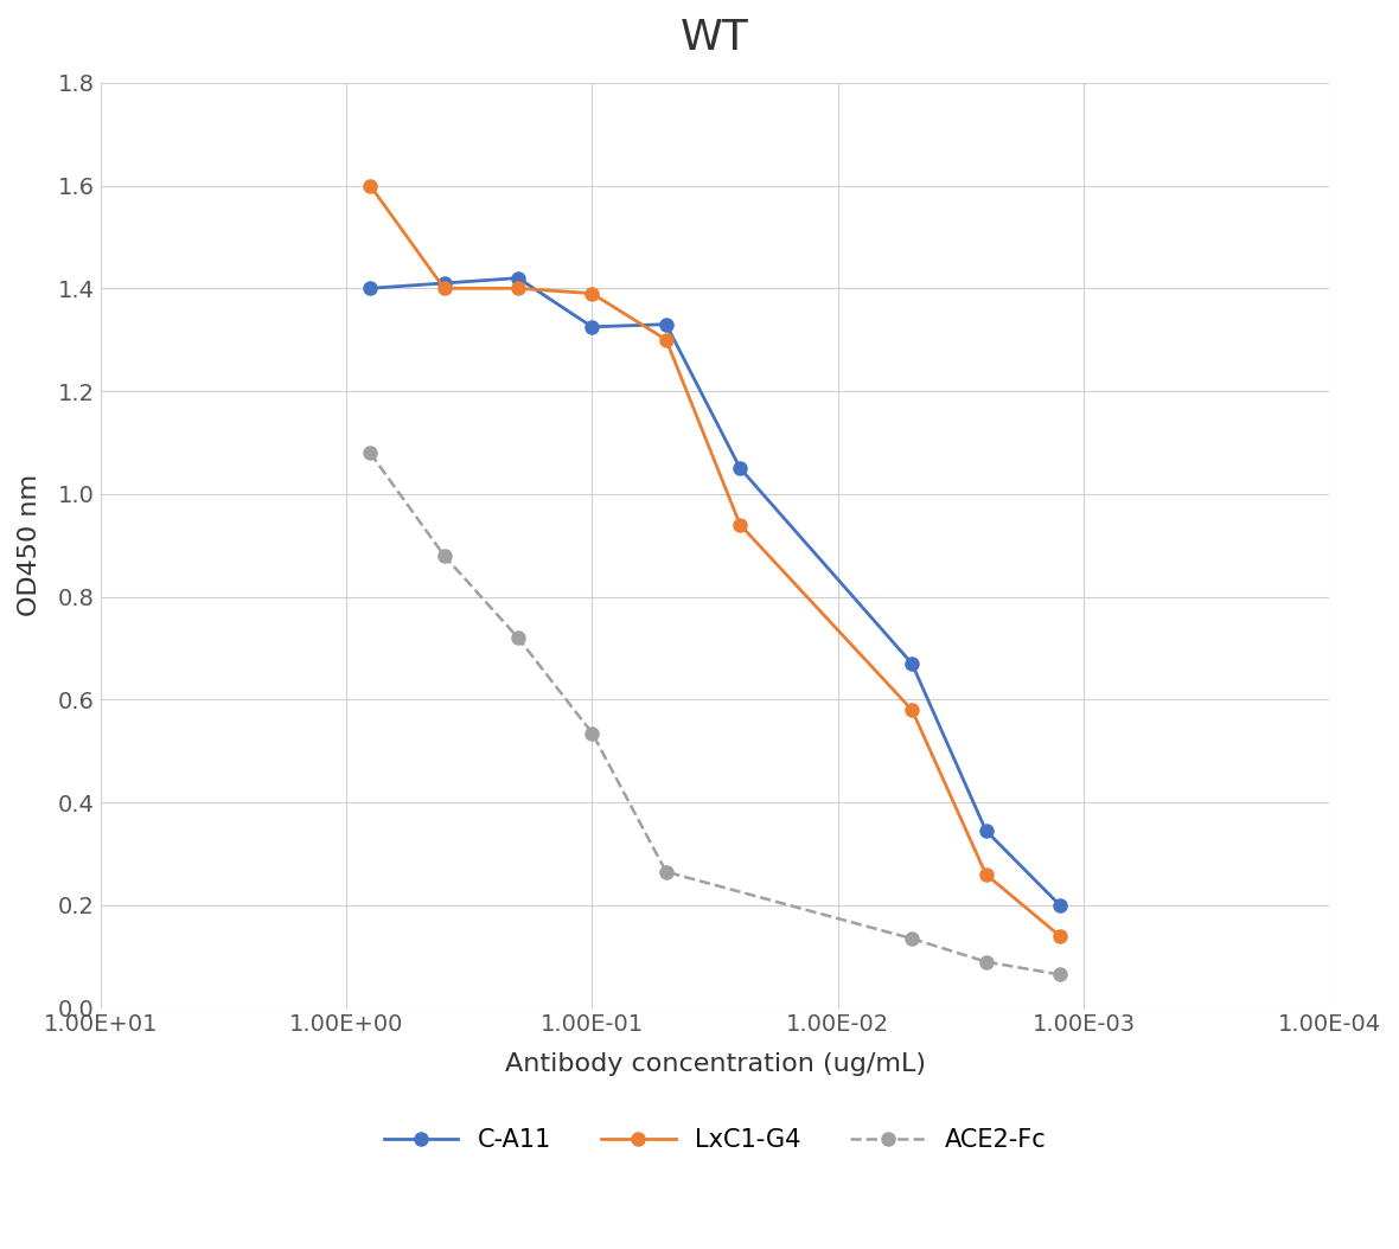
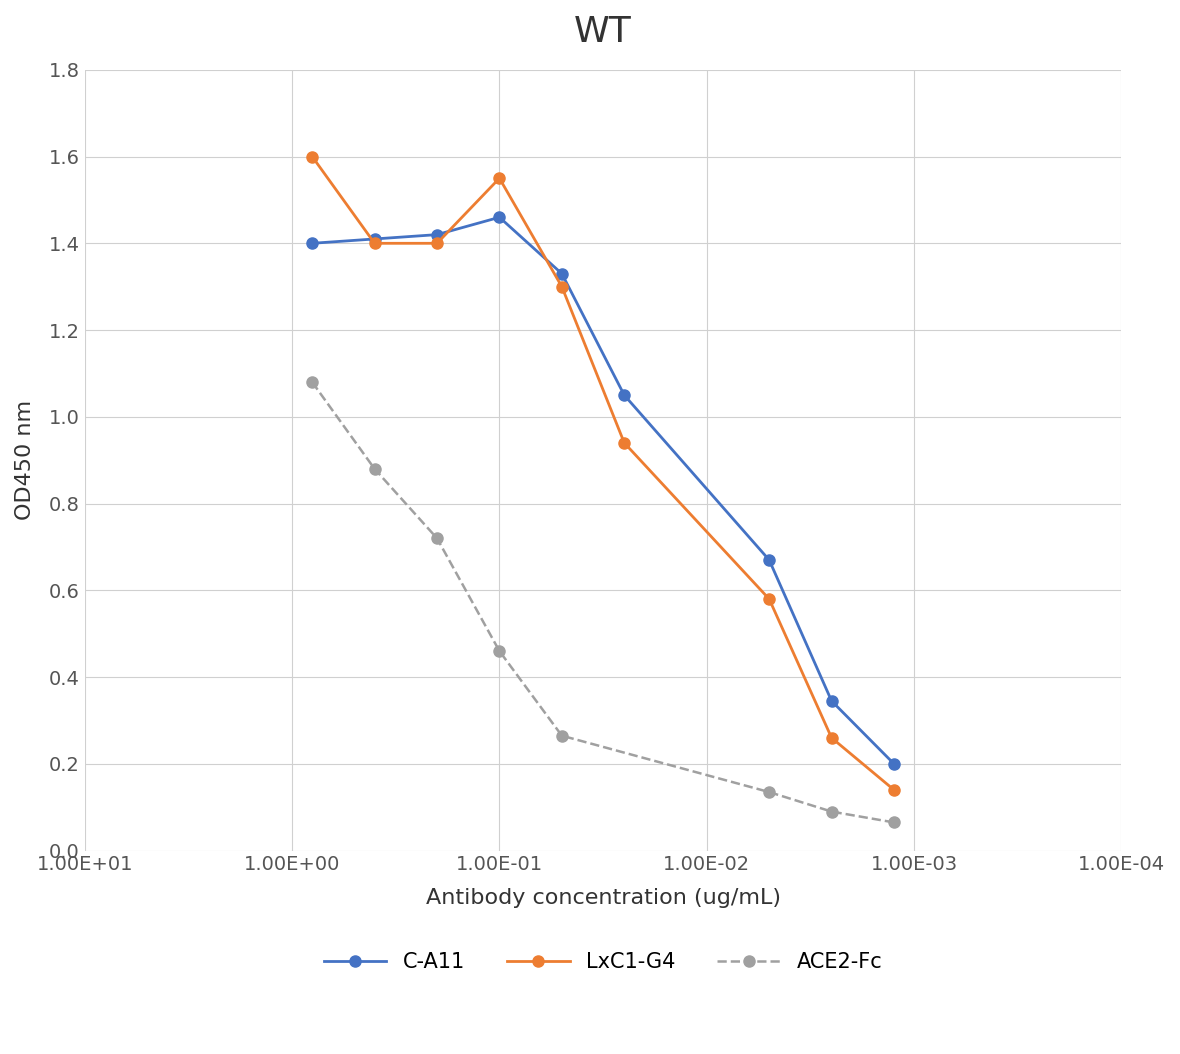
C-A11/1.00E-01: 1.325 -> 1.460
LxC1-G4/1.00E-01: 1.39 -> 1.55
ACE2-Fc/1.00E-01: 0.535 -> 0.460
